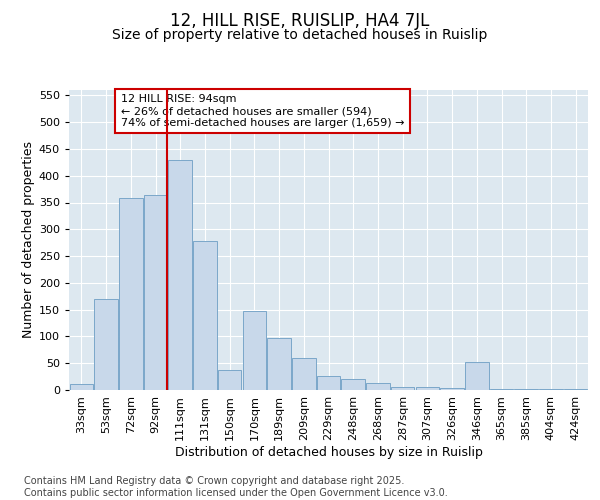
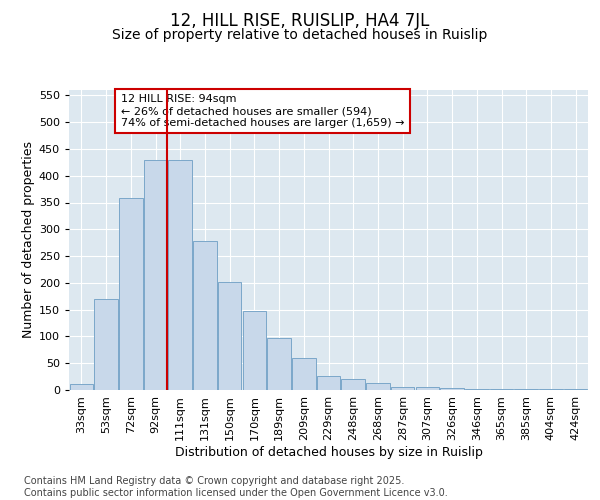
92sqm: 364 -> 430
150sqm: 38 -> 202
346sqm: 52 -> 2
